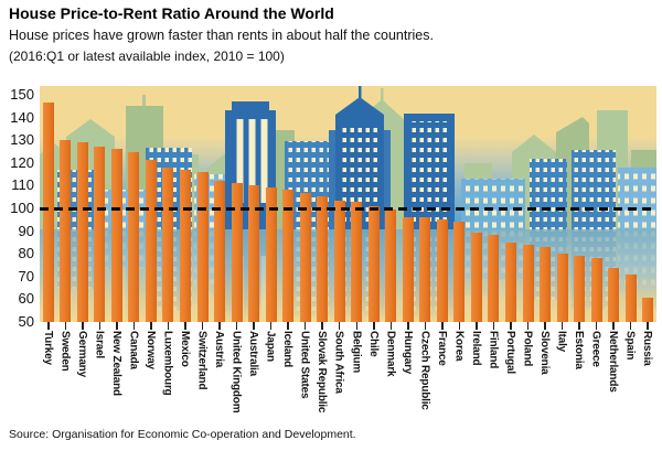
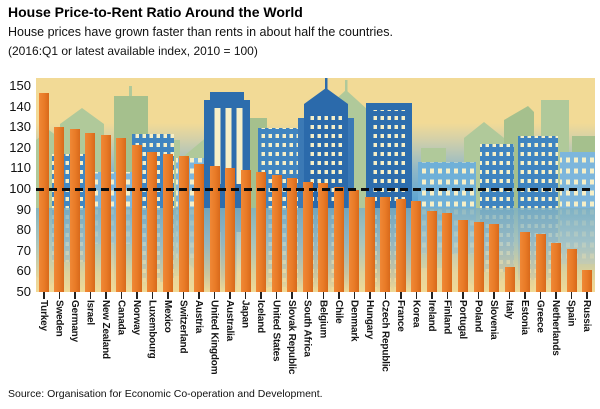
Italy: 80 -> 62
